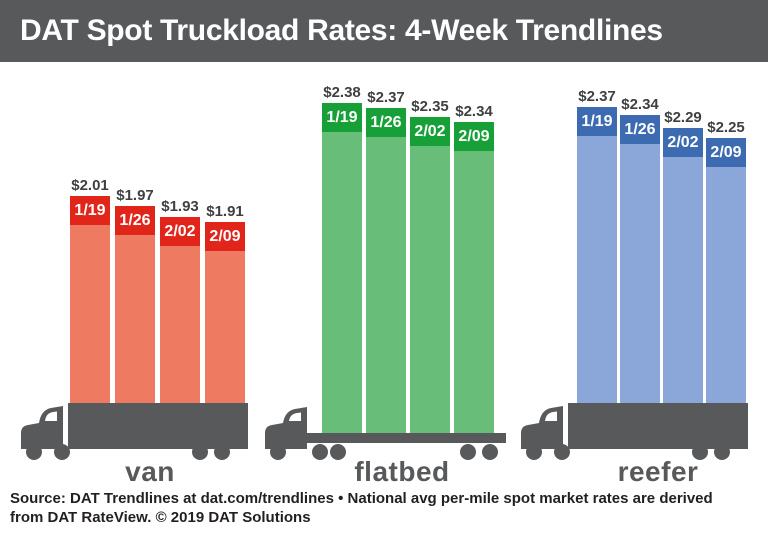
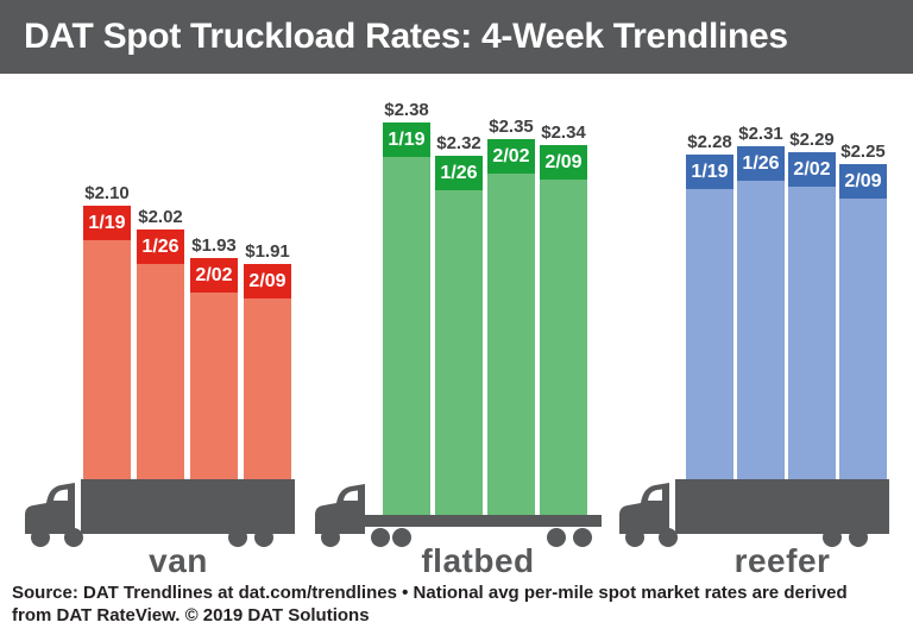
van/1/19: $2.01 -> $2.10
reefer/1/19: $2.37 -> $2.28
van/1/26: $1.97 -> $2.02
flatbed/1/26: $2.37 -> $2.32
reefer/1/26: $2.34 -> $2.31
